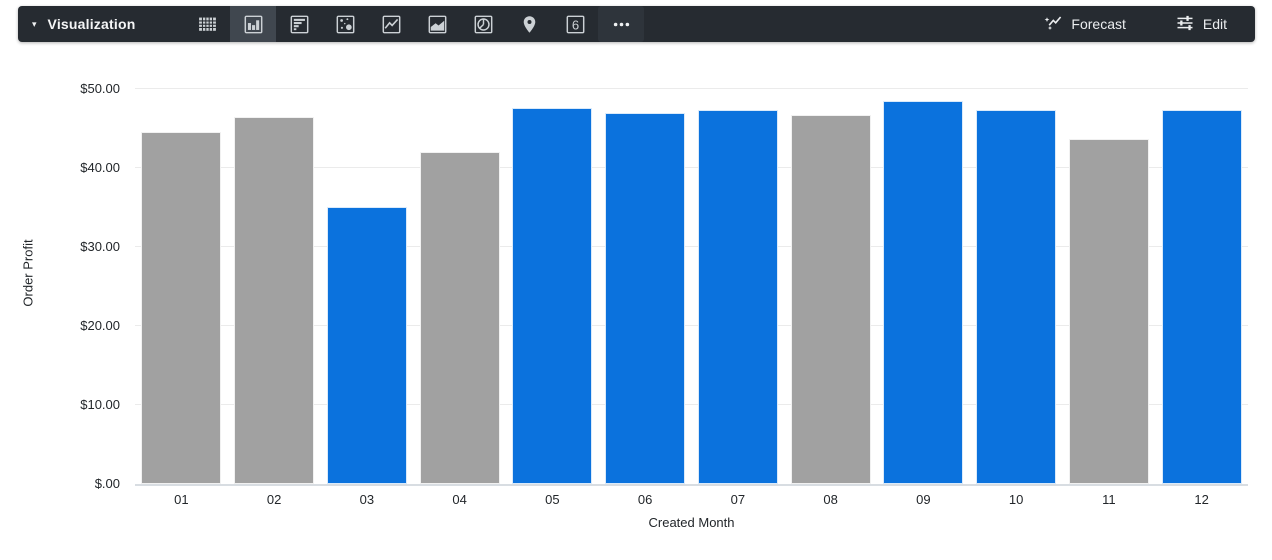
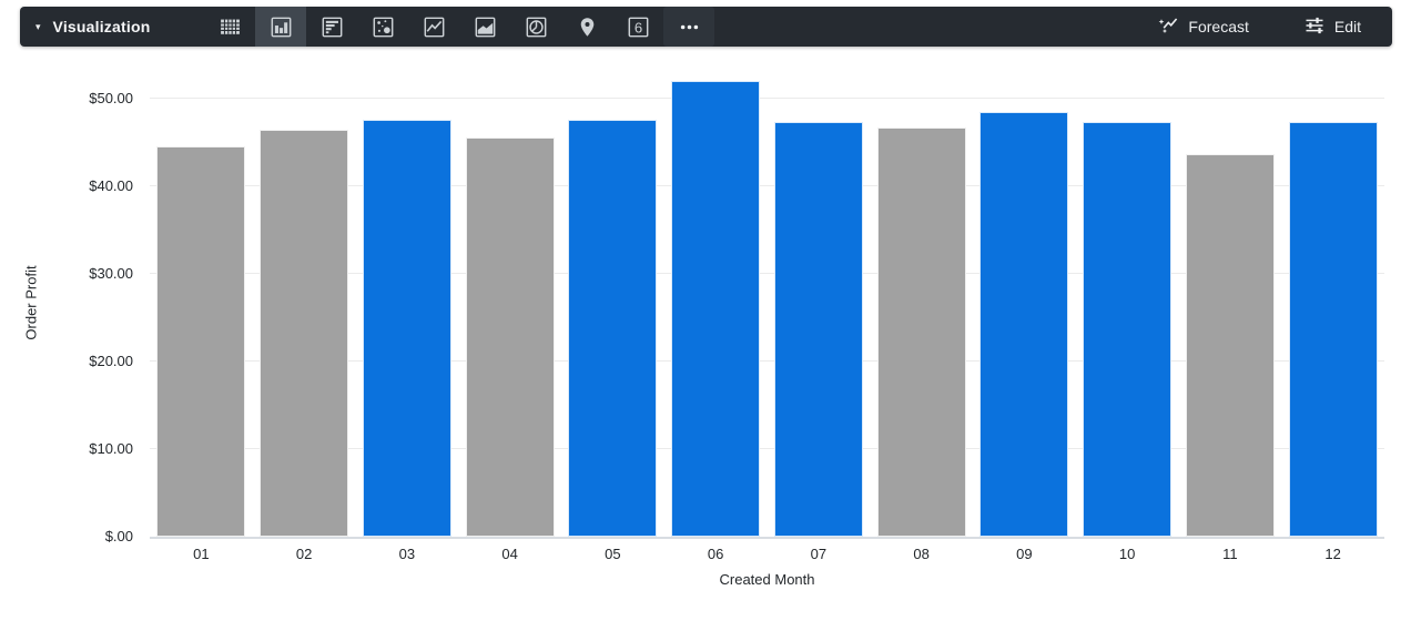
03: $35 -> $48
04: $42 -> $46
06: $47 -> $52
